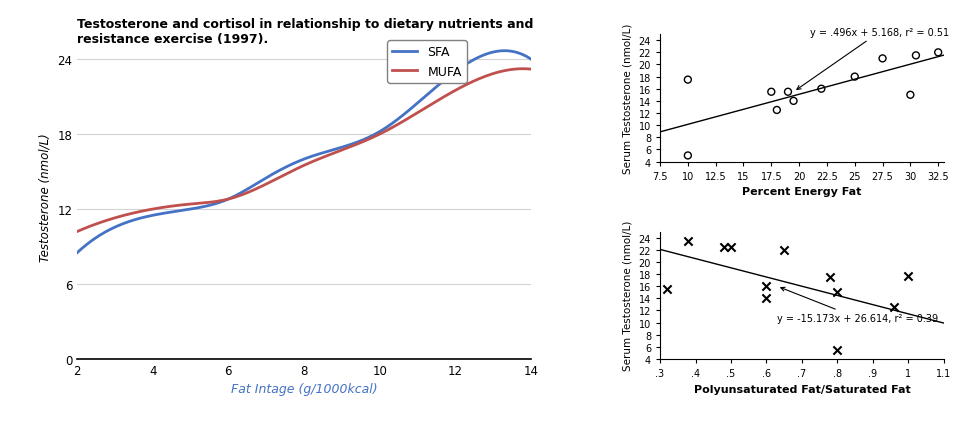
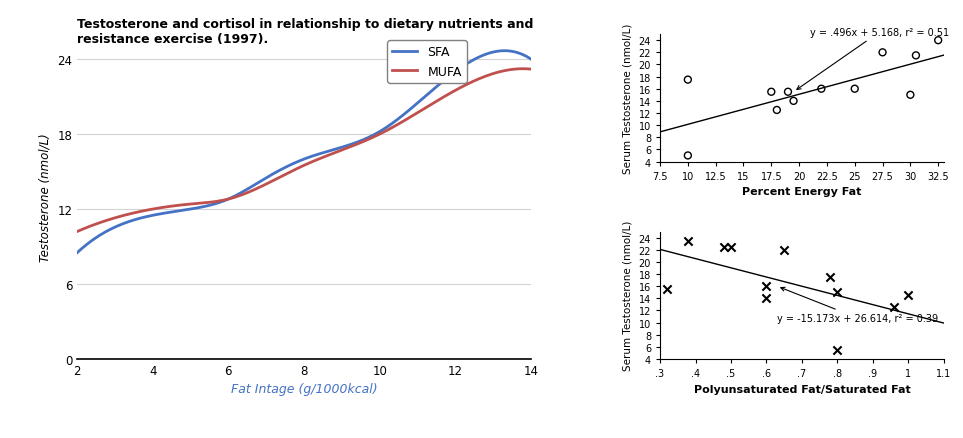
25: 18.0 -> 16.0
27.5: 21.0 -> 22.0
32.5: 22.0 -> 24.0
1: 17.6 -> 14.5
